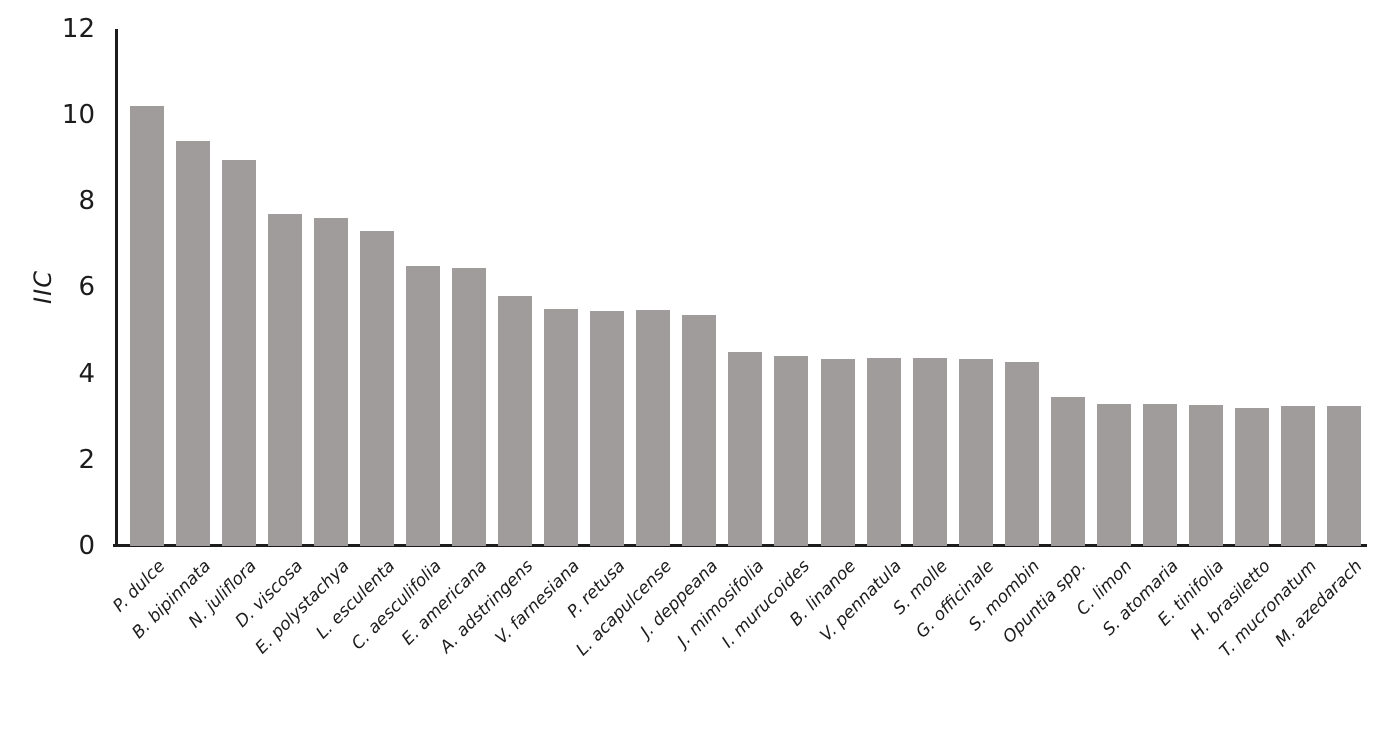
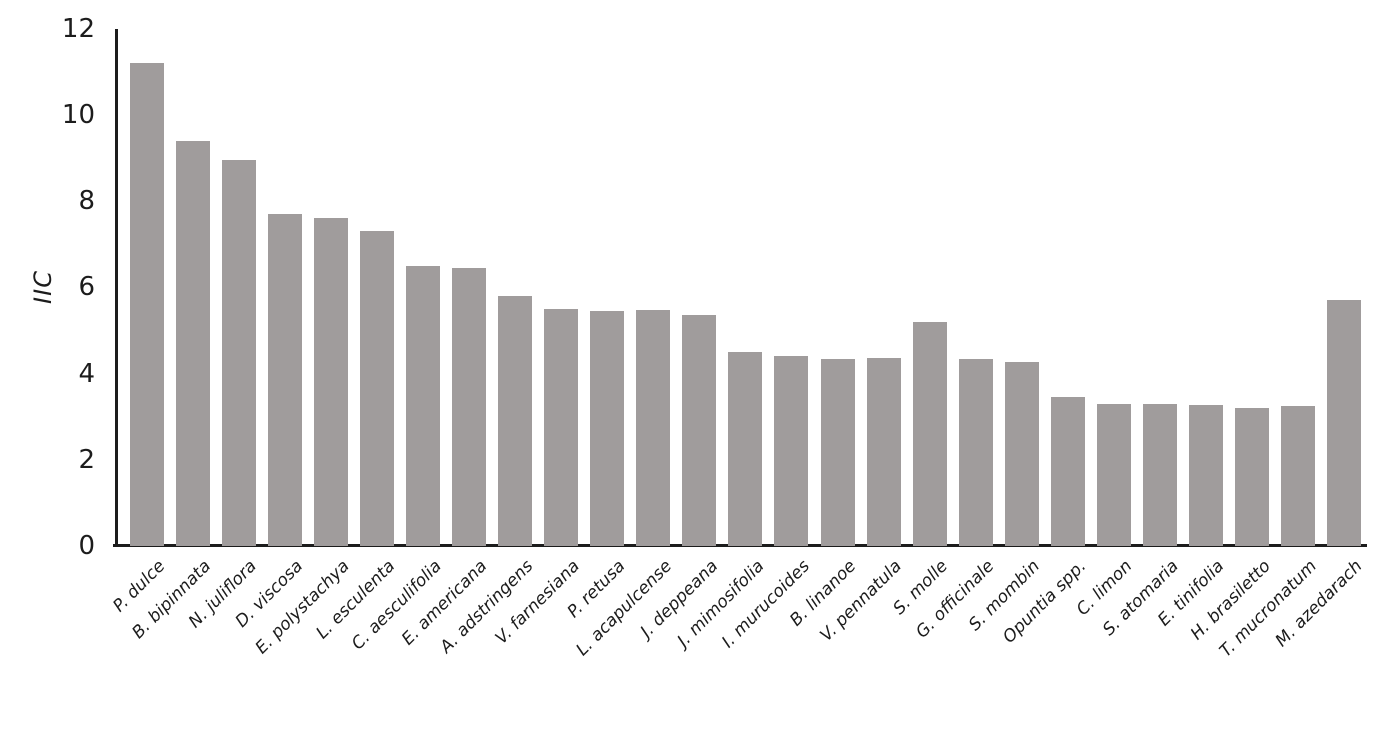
P. dulce: 10.2 -> 11.2
S. molle: 4.4 -> 5.2
M. azedarach: 3.2 -> 5.7
